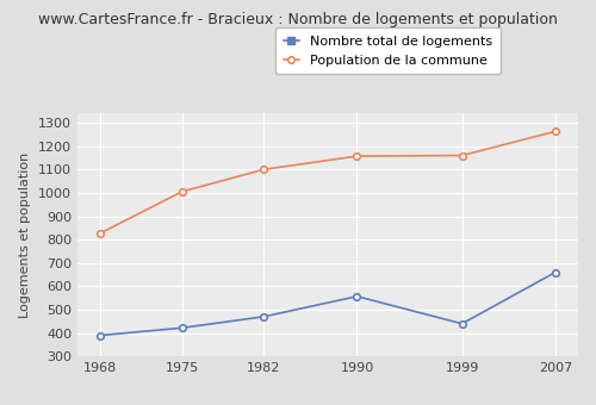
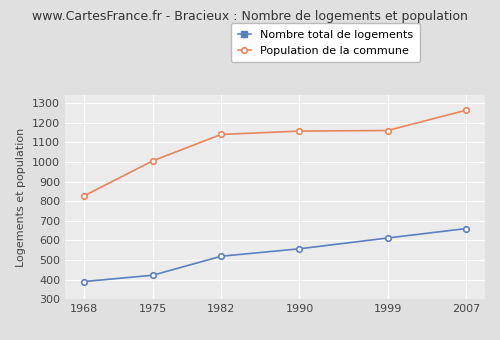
Nombre total de logements/1982: 470 -> 520
Population de la commune/1982: 1100 -> 1140
Nombre total de logements/1999: 440 -> 610
